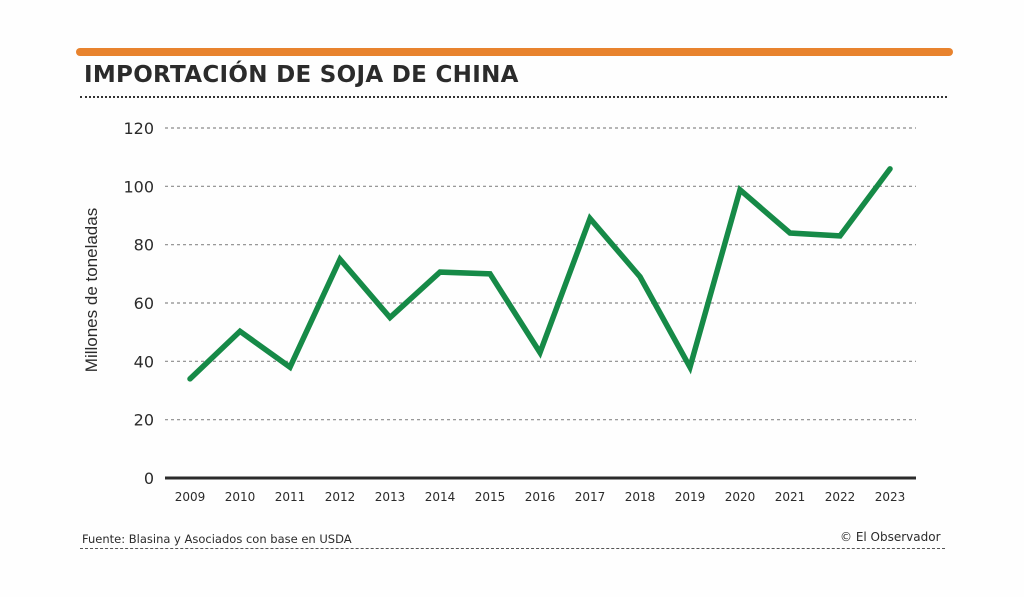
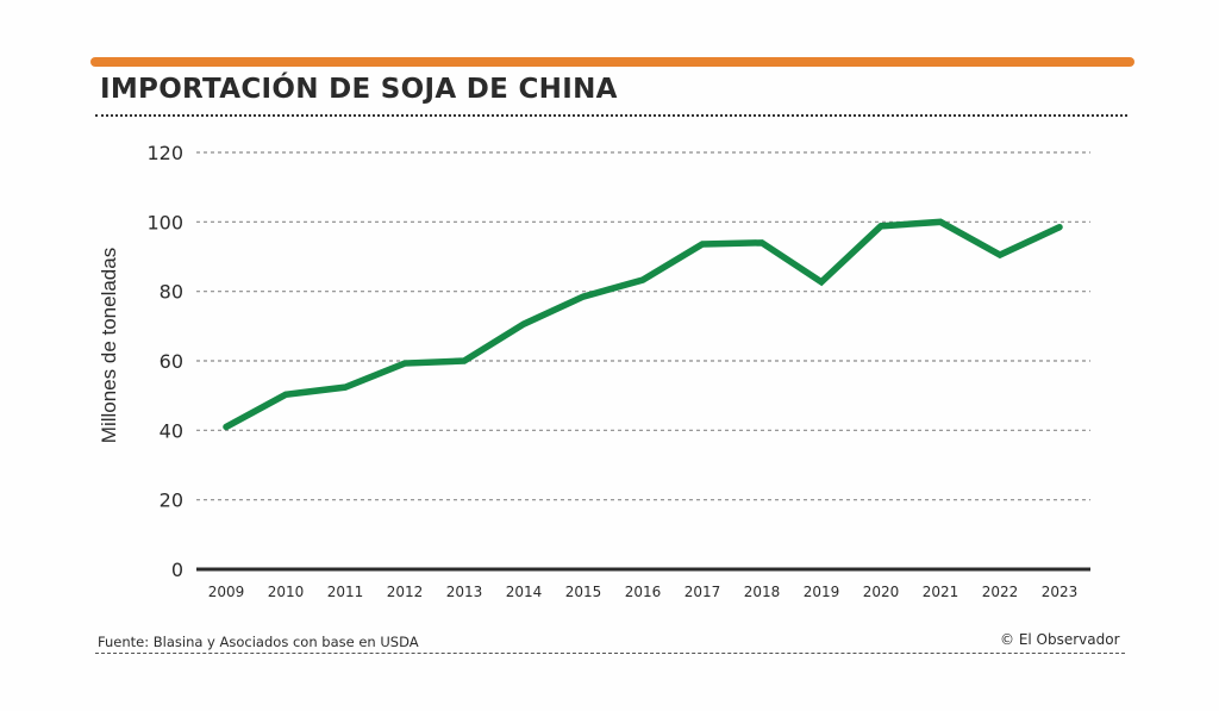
2009: 34 -> 41
2011: 38 -> 52
2012: 75 -> 59
2013: 55 -> 60
2015: 70 -> 78
2016: 43 -> 83
2017: 89 -> 94
2018: 69 -> 94
2019: 38 -> 83
2021: 84 -> 100
2022: 83 -> 90
2023: 106 -> 98
